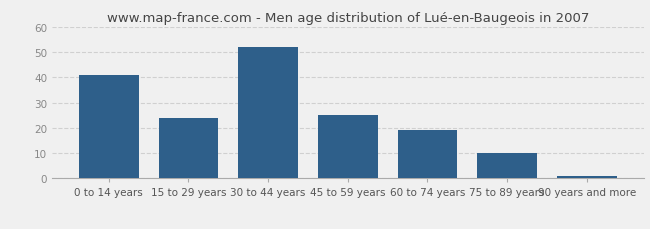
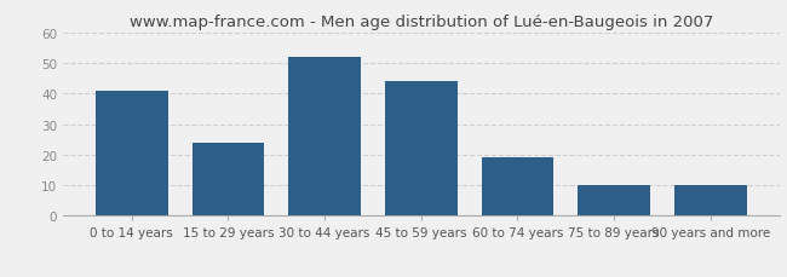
45 to 59 years: 25 -> 44
90 years and more: 1 -> 10
